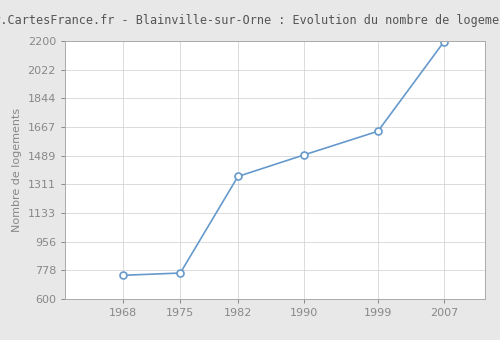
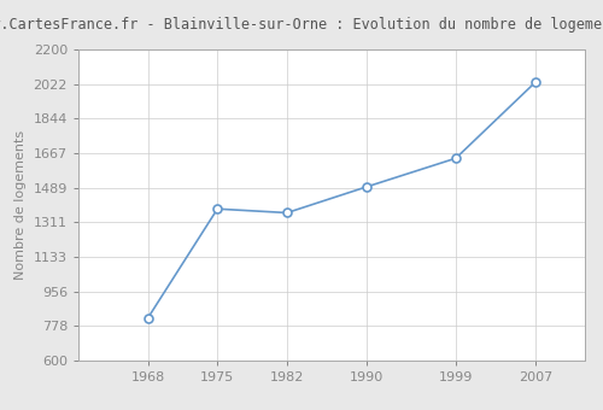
1968: 750 -> 820
1975: 760 -> 1380
2007: 2190 -> 2030
